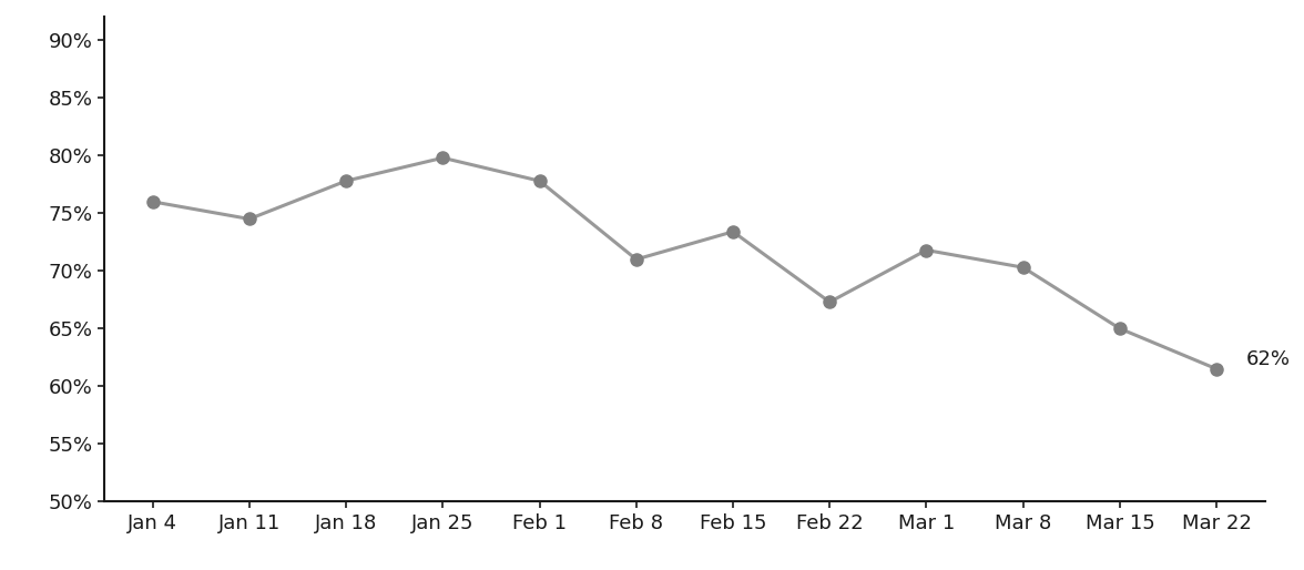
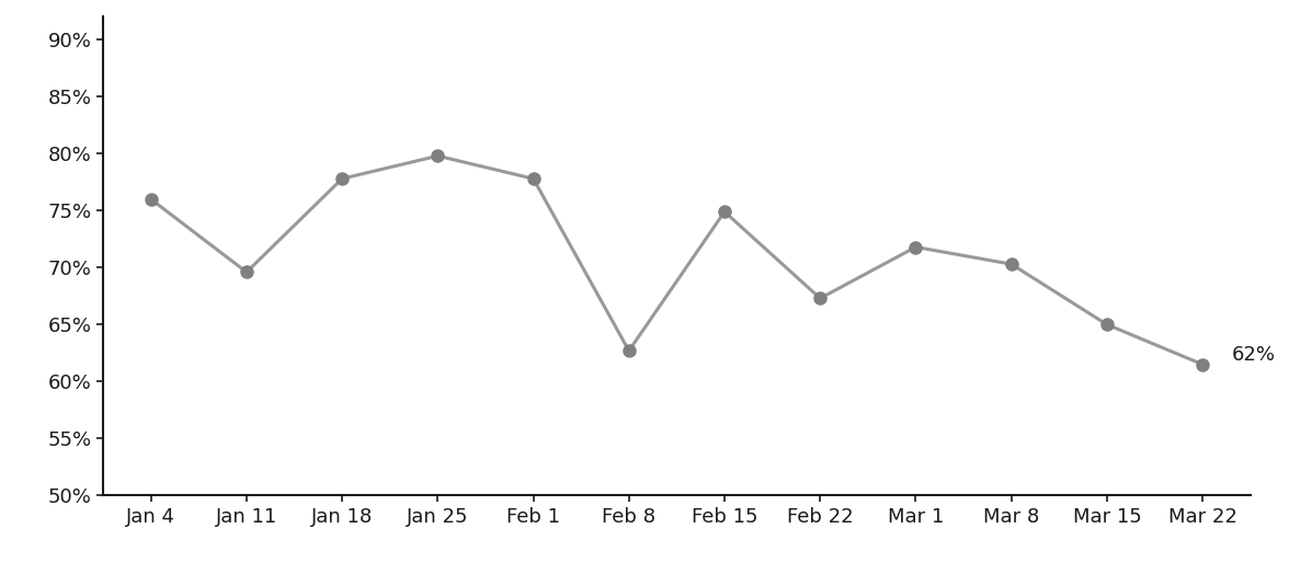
Jan 11: 74.5% -> 69.6%
Feb 8: 71.0% -> 62.7%
Feb 15: 73.4% -> 74.9%
